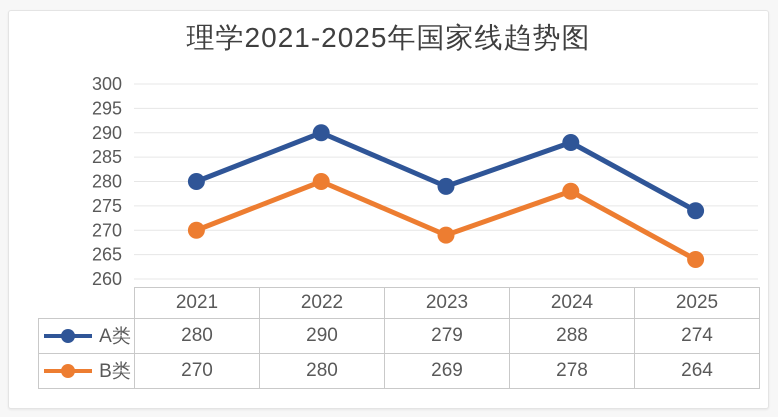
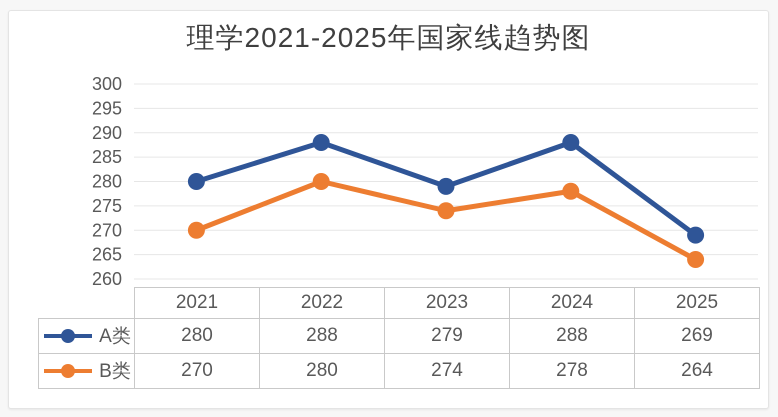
A类/2022: 290 -> 288
B类/2023: 269 -> 274
A类/2025: 274 -> 269
